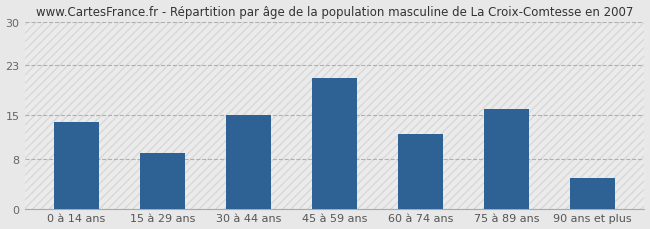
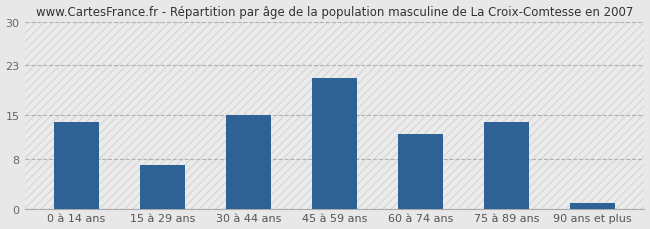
15 à 29 ans: 9 -> 7
75 à 89 ans: 16 -> 14
90 ans et plus: 5 -> 1
